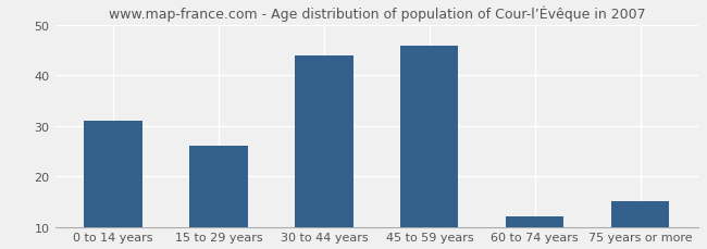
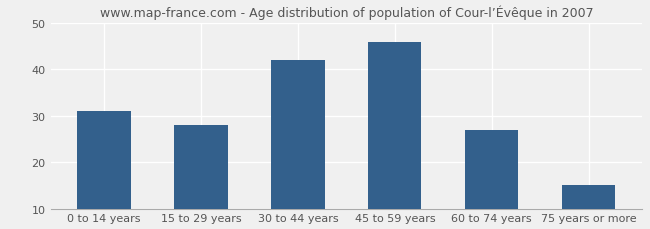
15 to 29 years: 26 -> 28
30 to 44 years: 44 -> 42
60 to 74 years: 12 -> 27
